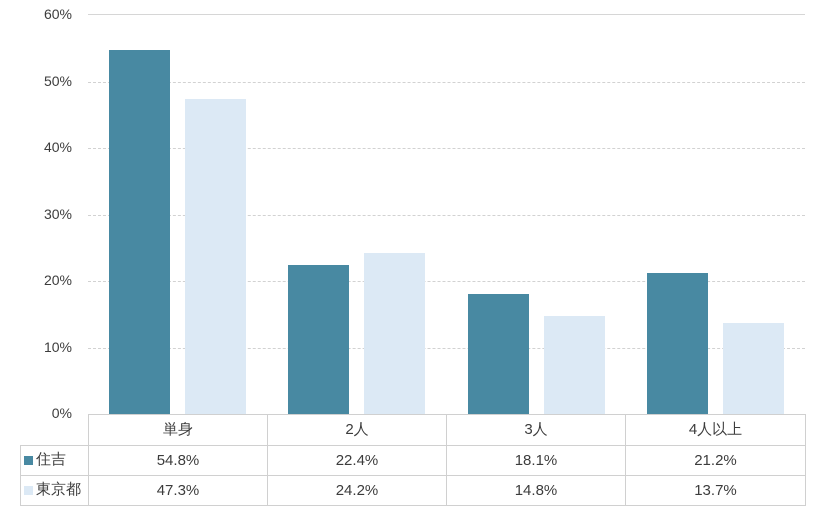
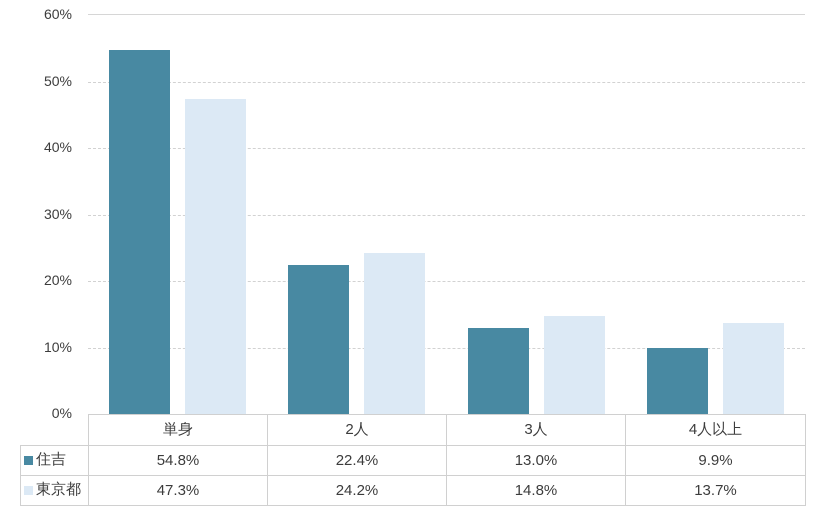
住吉/3人: 18.1% -> 13.0%
住吉/4人以上: 21.2% -> 9.9%
